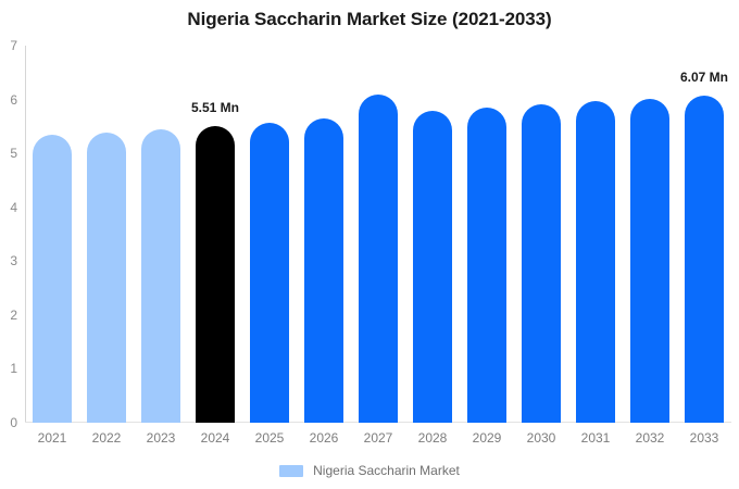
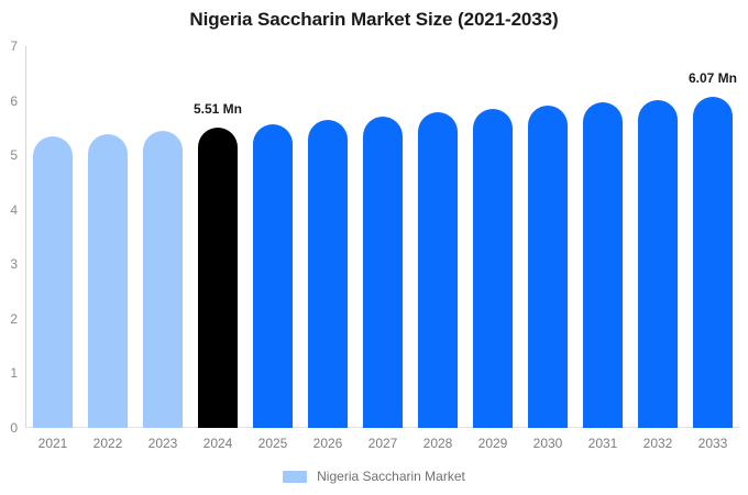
2027: 6.1 -> 5.7
